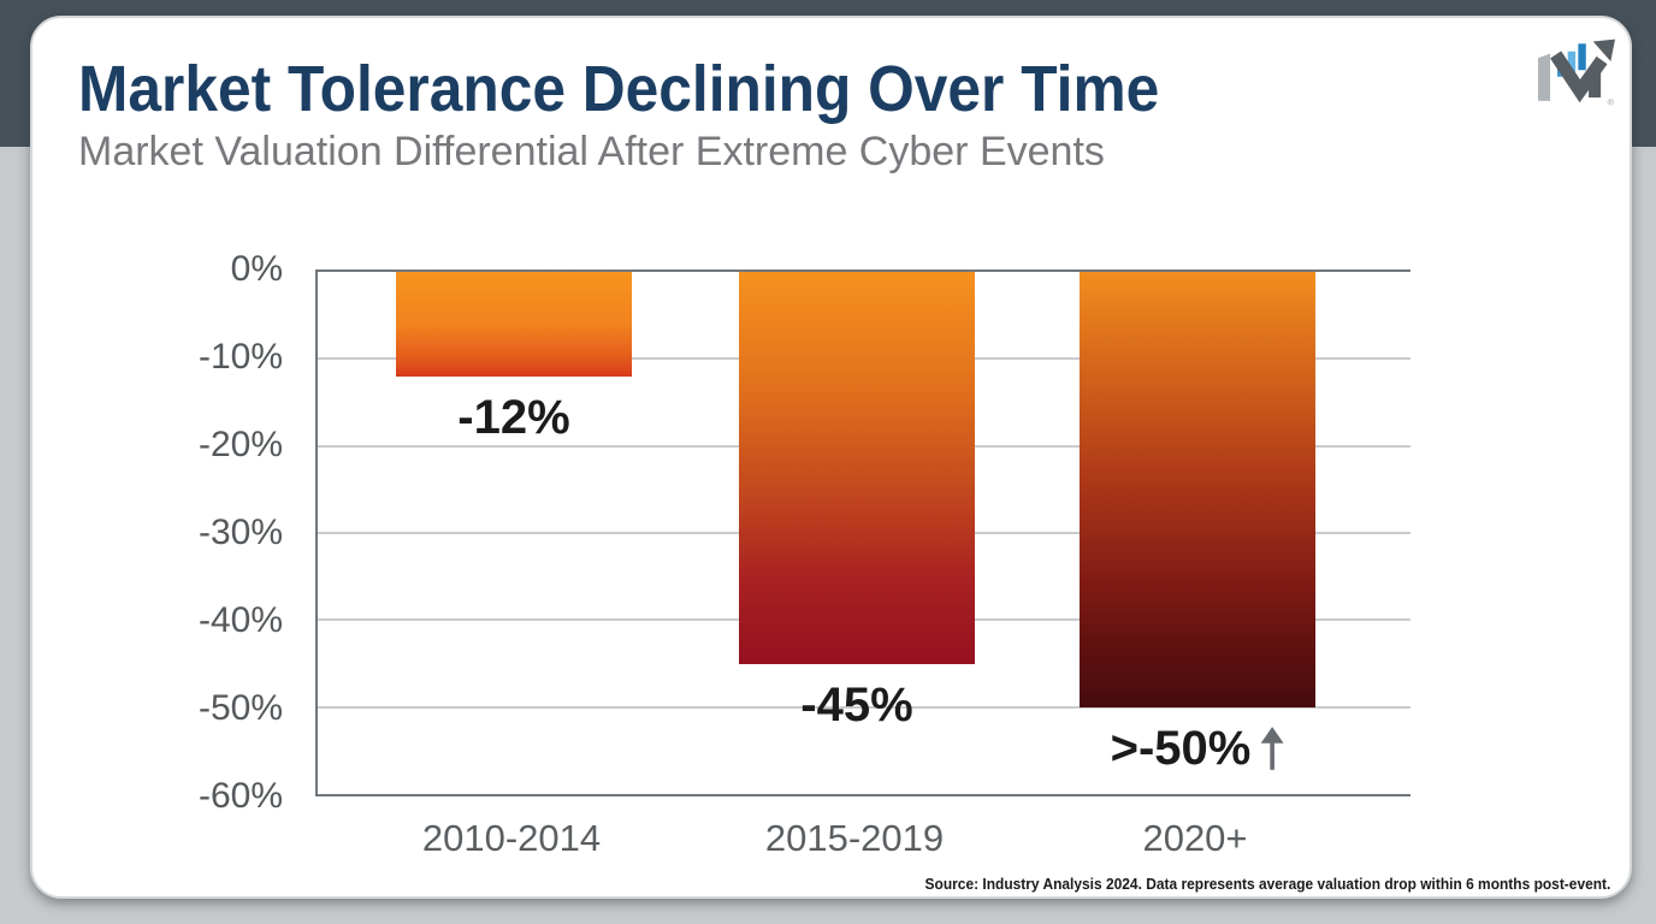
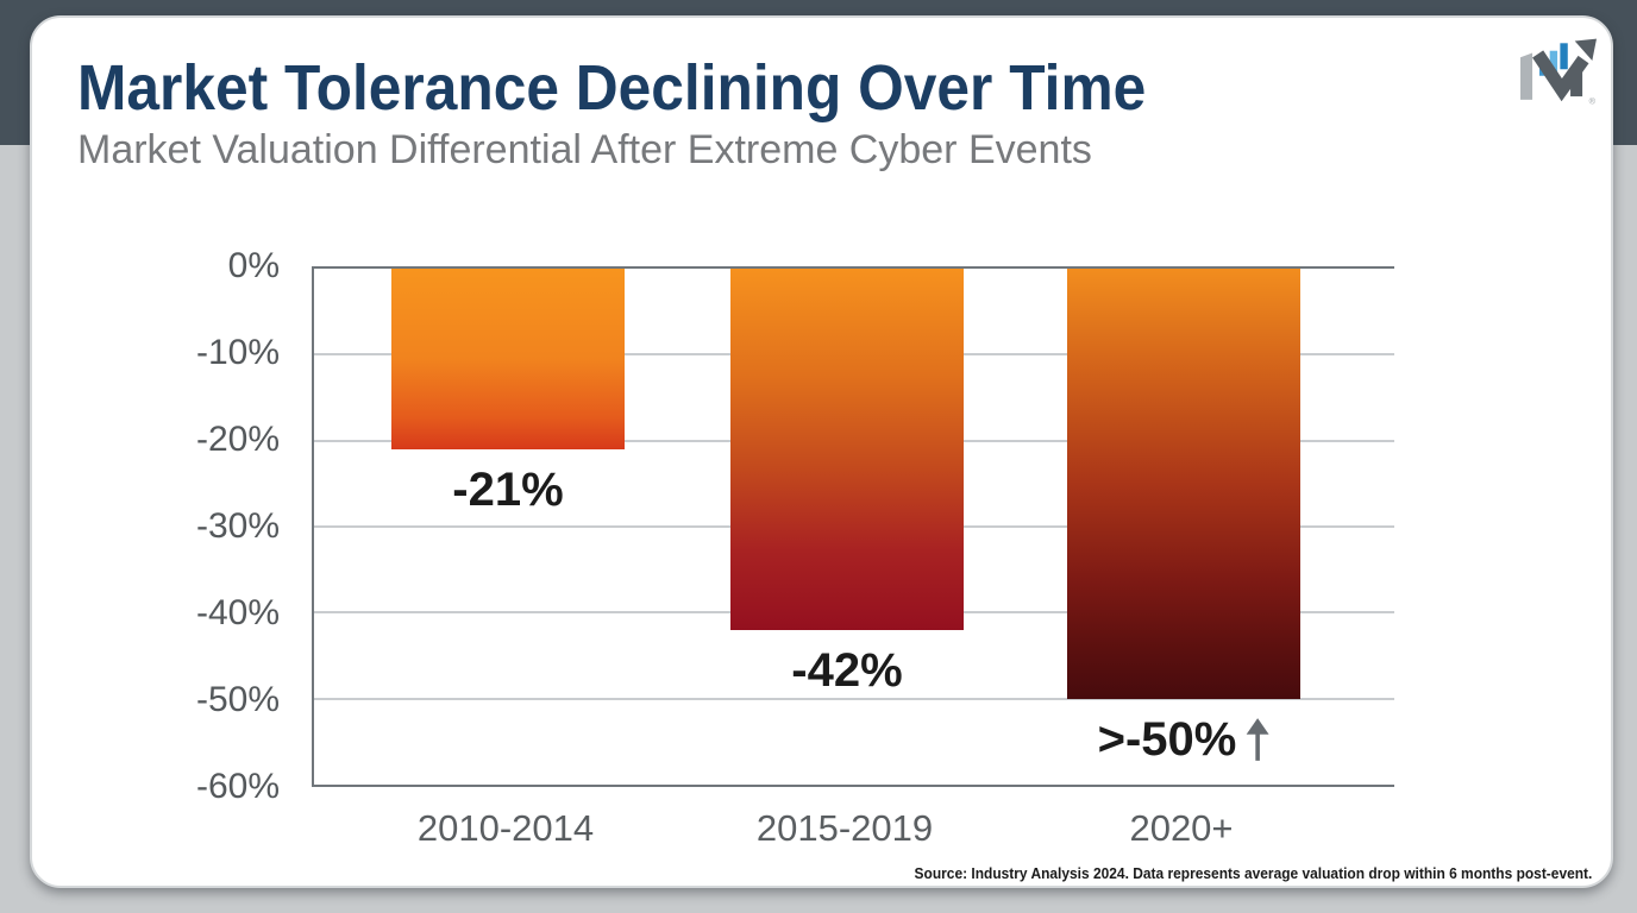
2010-2014: -12% -> -21%
2015-2019: -45% -> -42%
